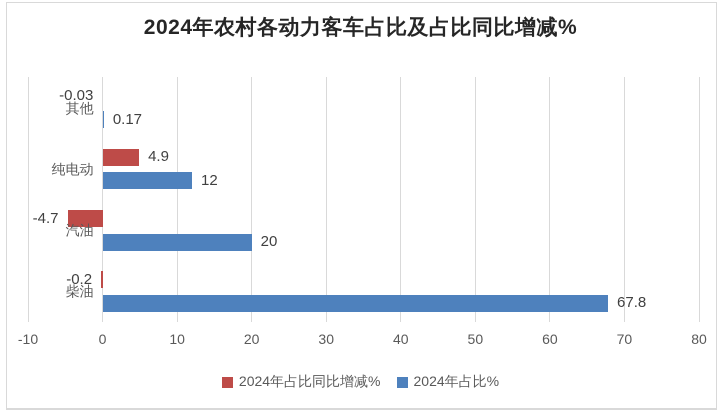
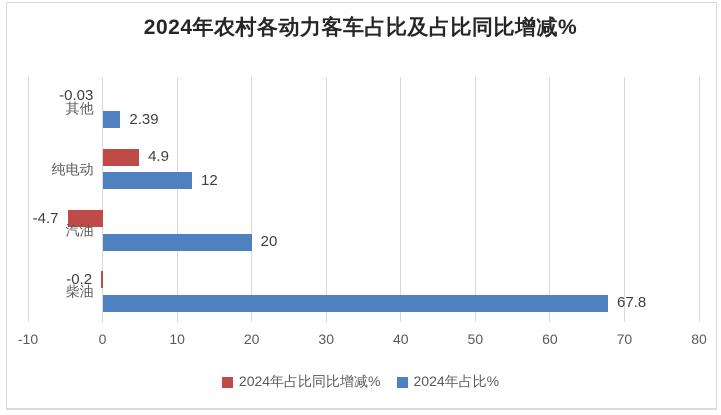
2024年占比%/其他: 0.17 -> 2.39
